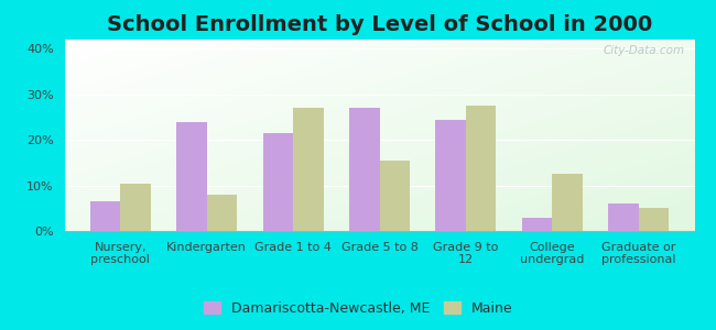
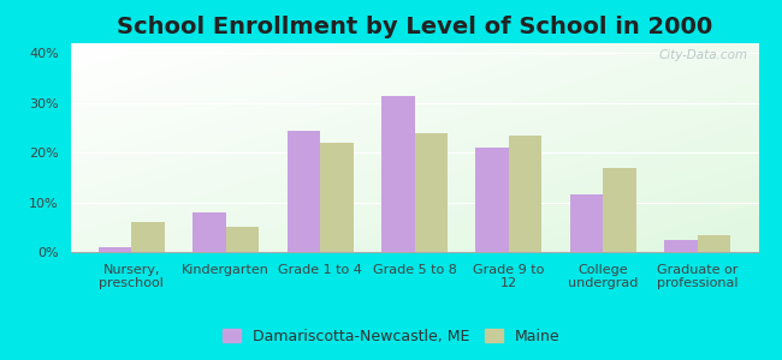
Damariscotta-Newcastle, ME/Nursery, preschool: 6.5% -> 1.0%
Maine/Nursery, preschool: 10.5% -> 6.0%
Damariscotta-Newcastle, ME/Kindergarten: 24.0% -> 8.0%
Maine/Kindergarten: 8.0% -> 5.0%
Damariscotta-Newcastle, ME/Grade 1 to 4: 21.5% -> 24.5%
Maine/Grade 1 to 4: 27.0% -> 22.0%
Damariscotta-Newcastle, ME/Grade 5 to 8: 27.0% -> 31.5%
Maine/Grade 5 to 8: 15.5% -> 24.0%
Damariscotta-Newcastle, ME/Grade 9 to 12: 24.5% -> 21.0%
Maine/Grade 9 to 12: 27.5% -> 23.5%
Damariscotta-Newcastle, ME/College undergrad: 3.0% -> 11.5%
Maine/College undergrad: 12.5% -> 17.0%
Damariscotta-Newcastle, ME/Graduate or professional: 6.0% -> 2.5%
Maine/Graduate or professional: 5.0% -> 3.5%
